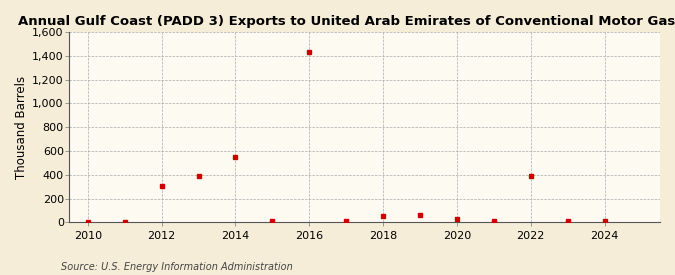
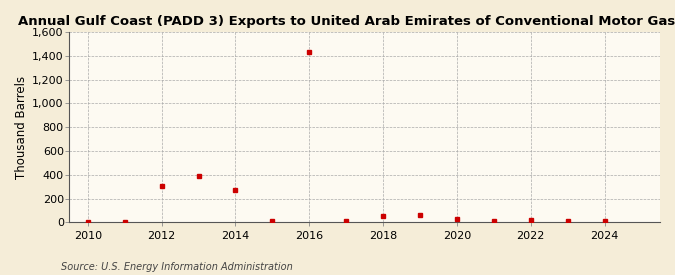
2014: 550 -> 270
2022: 390 -> 20
